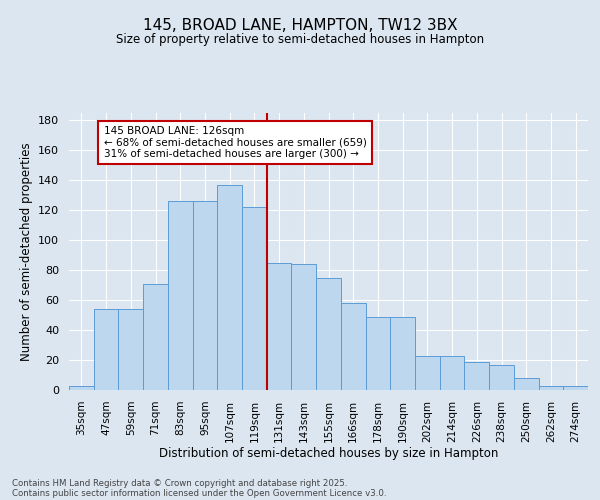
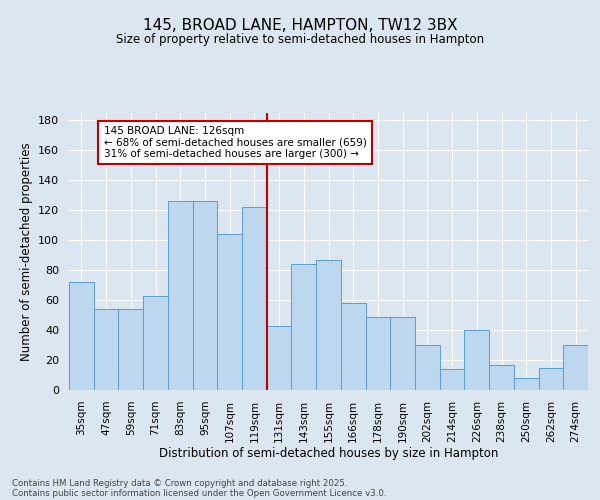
35sqm: 3 -> 72
71sqm: 71 -> 63
107sqm: 137 -> 104
131sqm: 85 -> 43
155sqm: 75 -> 87
202sqm: 23 -> 30
214sqm: 23 -> 14
226sqm: 19 -> 40
262sqm: 3 -> 15
274sqm: 3 -> 30
